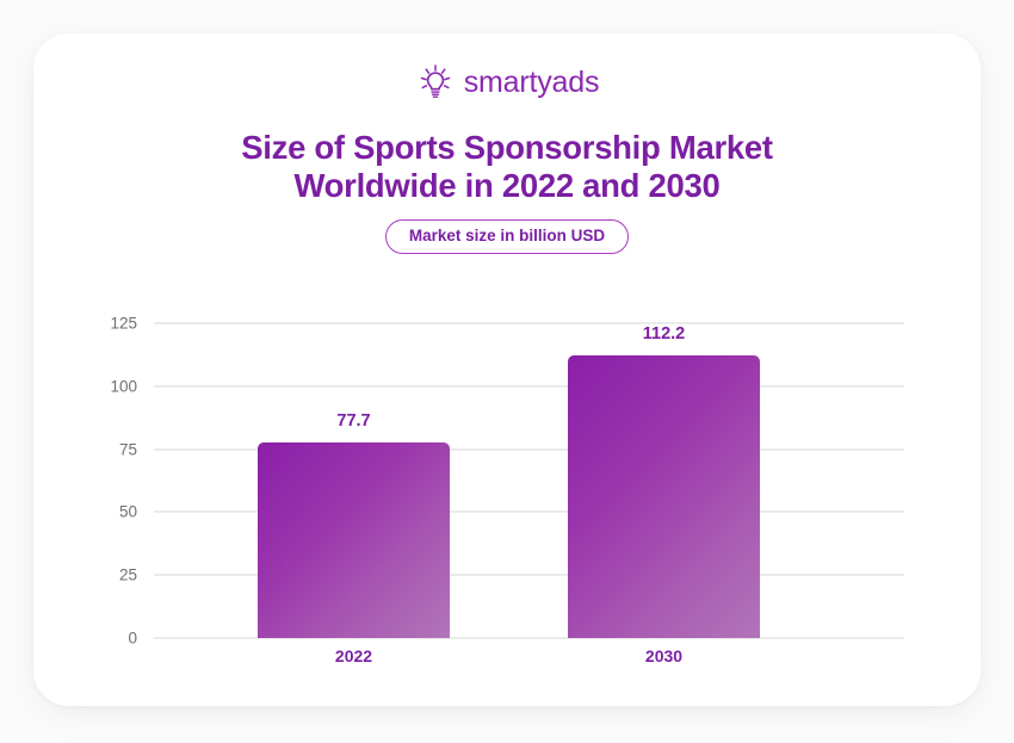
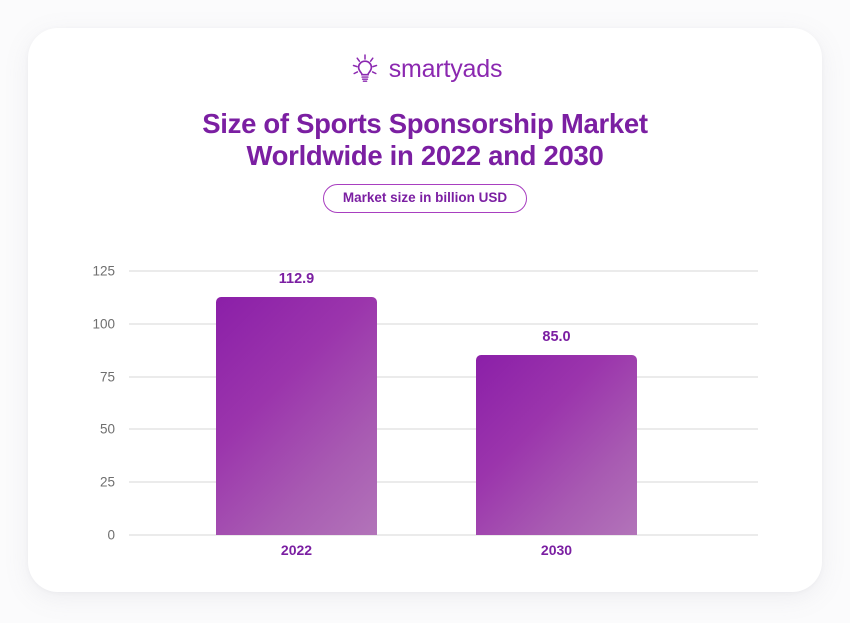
2022: 77.7 -> 112.9
2030: 112.2 -> 85.0
